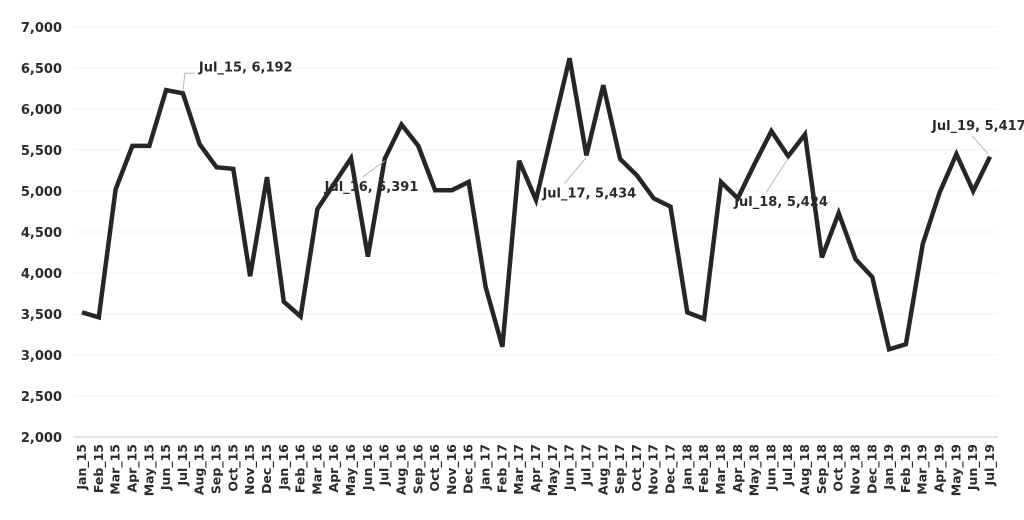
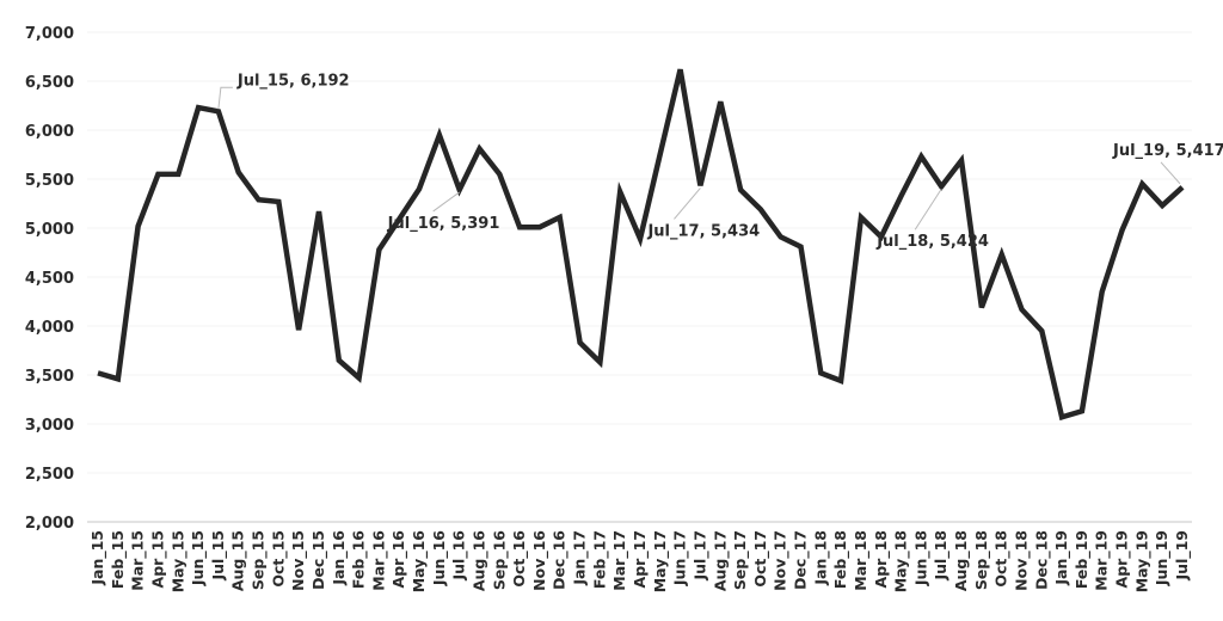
Jun_16: 4200 -> 6000
Feb_17: 3100 -> 3600
Jun_19: 5000 -> 5200
